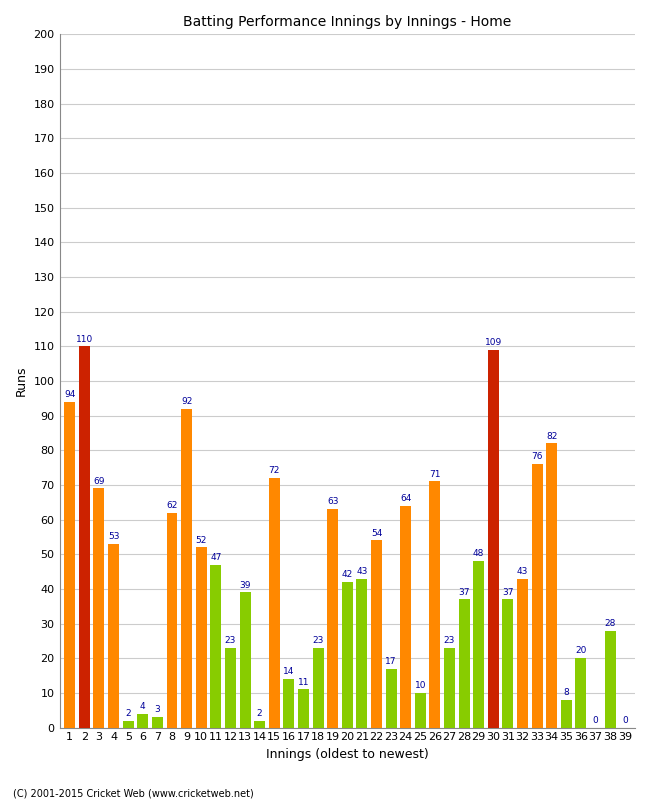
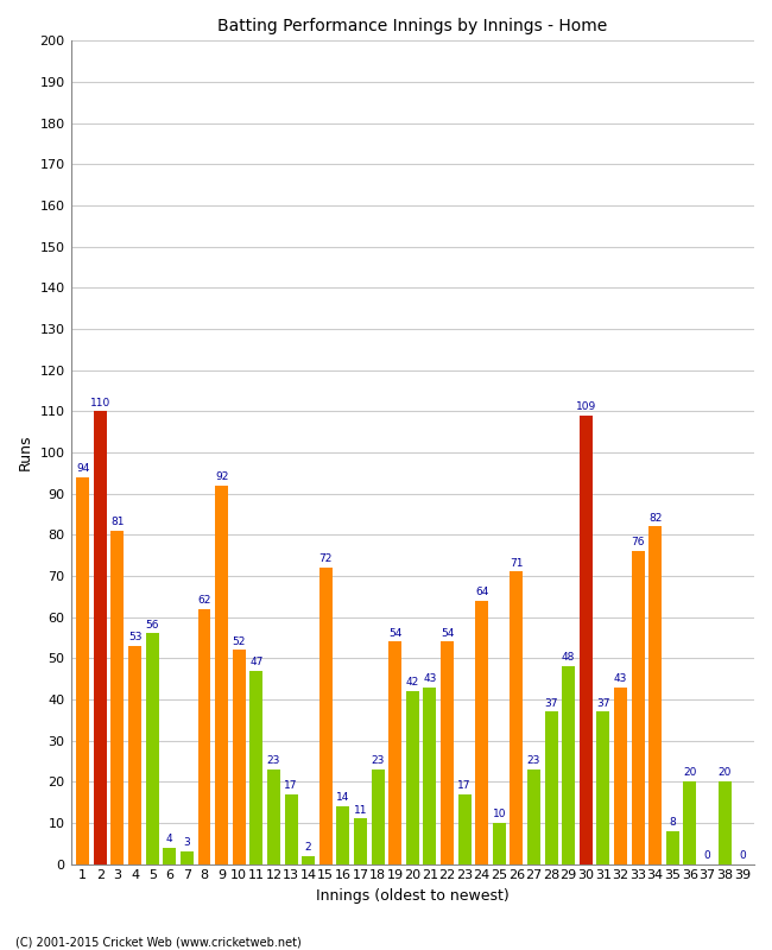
3: 69 -> 81
5: 2 -> 56
13: 39 -> 17
19: 63 -> 54
38: 28 -> 20
